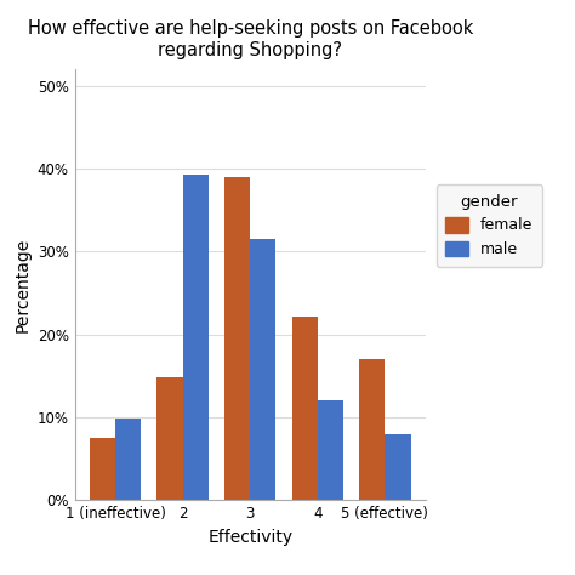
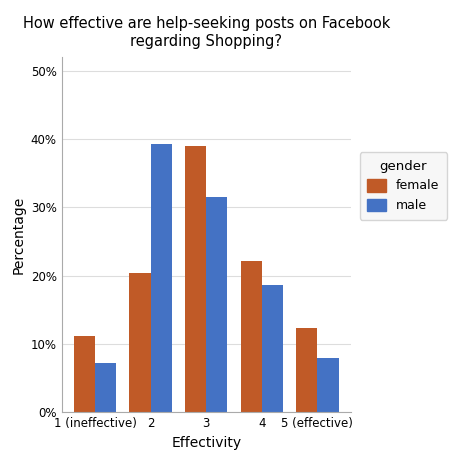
female/1 (ineffective): 7.5% -> 11.2%
male/1 (ineffective): 9.8% -> 7.2%
female/2: 14.8% -> 20.4%
male/4: 12.0% -> 18.6%
female/5 (effective): 17.0% -> 12.4%
